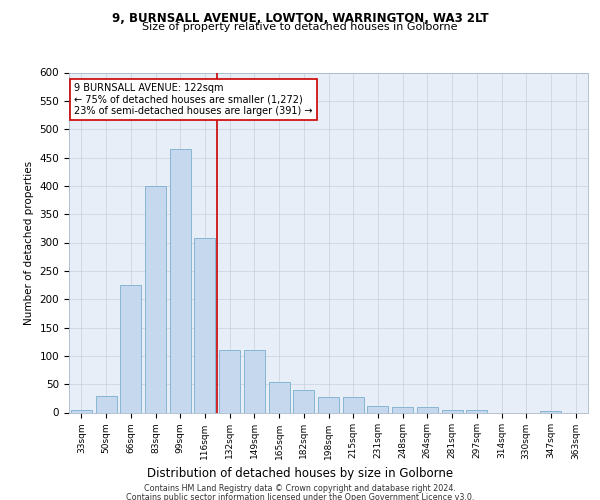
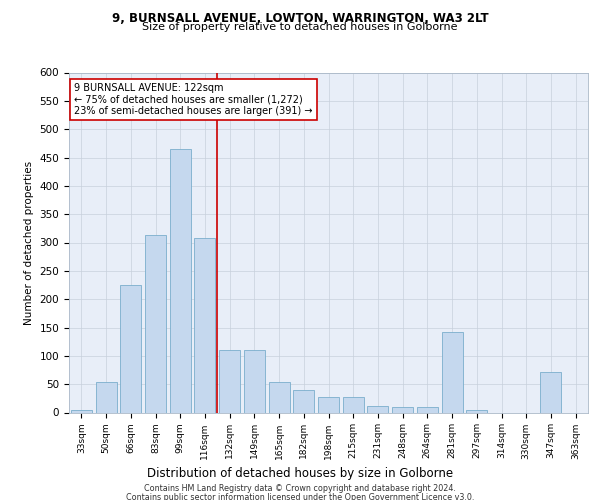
50sqm: 30 -> 54
83sqm: 400 -> 314
281sqm: 5 -> 142
347sqm: 3 -> 72
